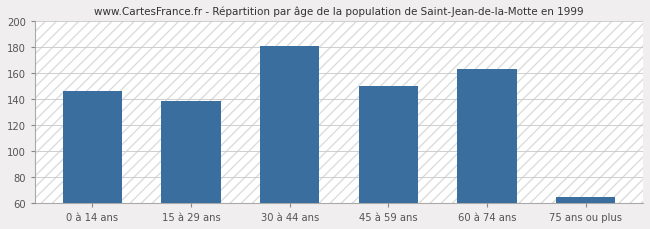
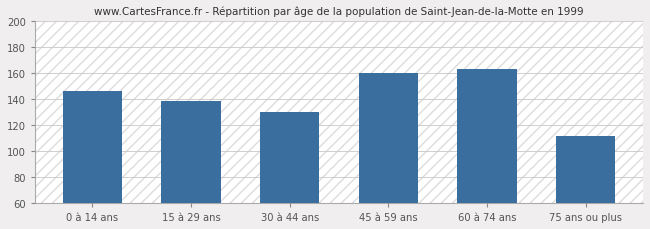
30 à 44 ans: 181 -> 130
45 à 59 ans: 150 -> 160
75 ans ou plus: 65 -> 112
